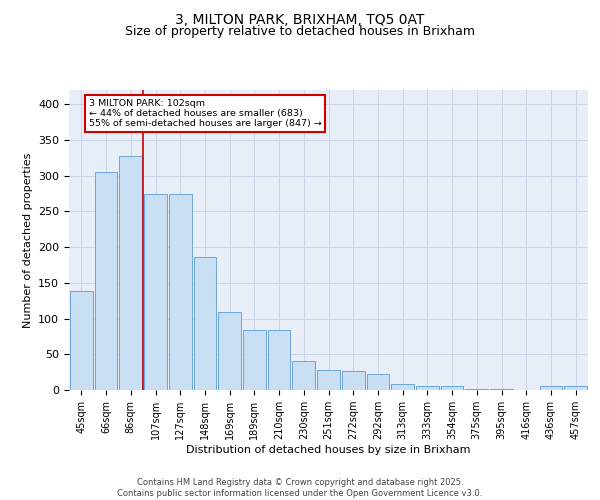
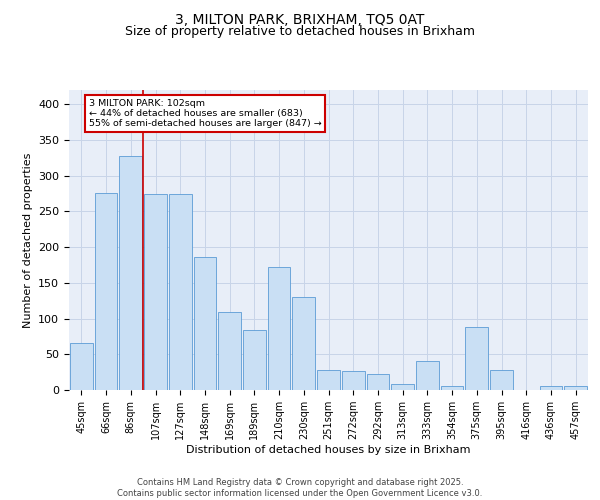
45sqm: 139 -> 66
66sqm: 305 -> 276
210sqm: 84 -> 172
230sqm: 40 -> 130
333sqm: 5 -> 40
375sqm: 2 -> 88
395sqm: 2 -> 28
